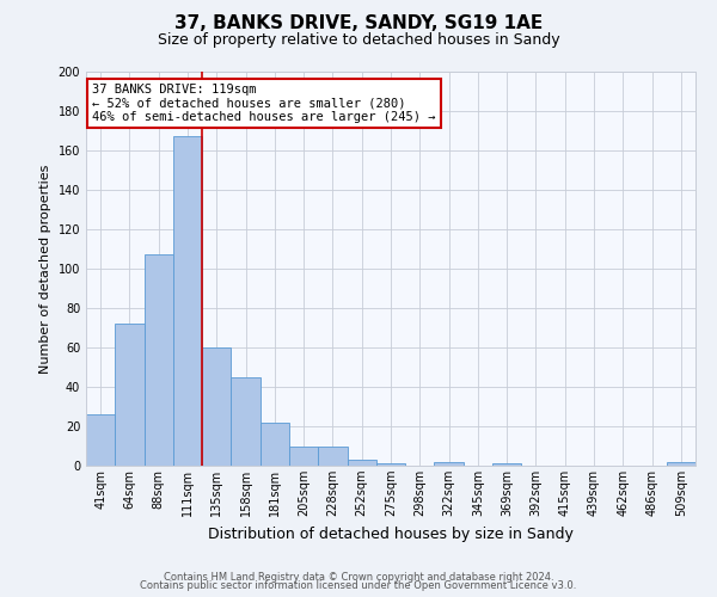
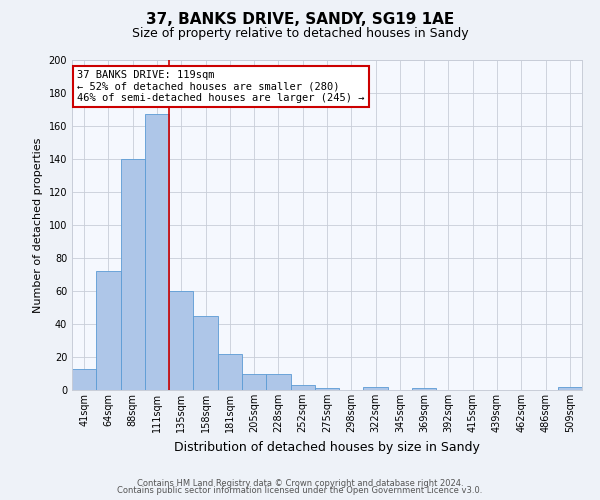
41sqm: 26 -> 13
88sqm: 107 -> 140
